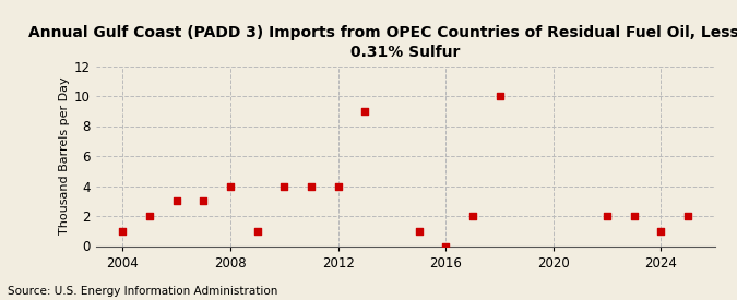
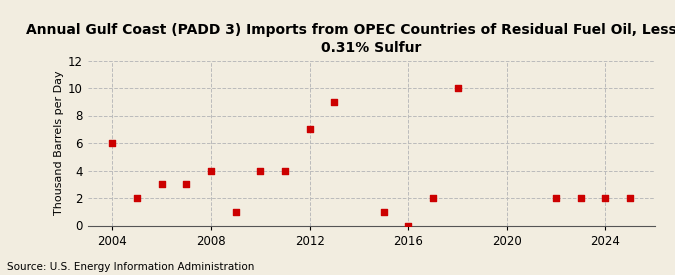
2004: 1 -> 6
2012: 4 -> 7
2024: 1 -> 2
